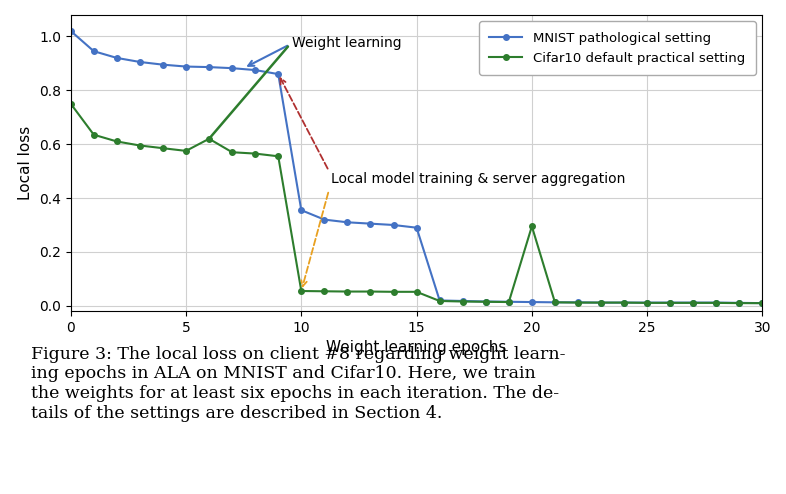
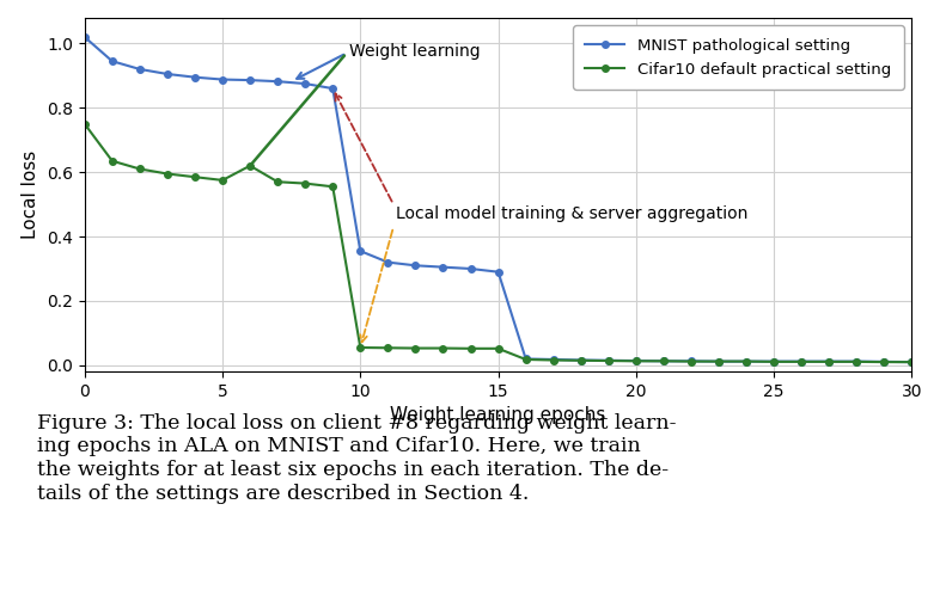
Cifar10 default practical setting/20: 0.295 -> 0.013
